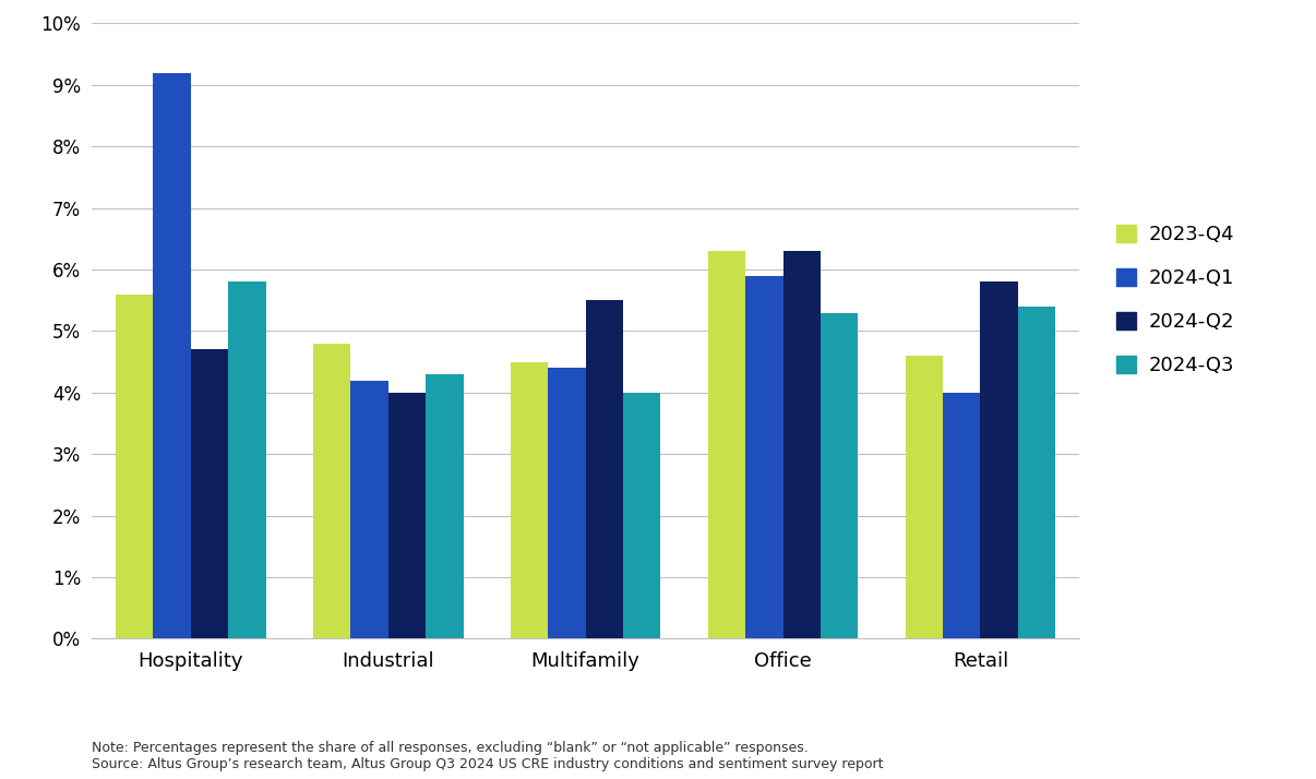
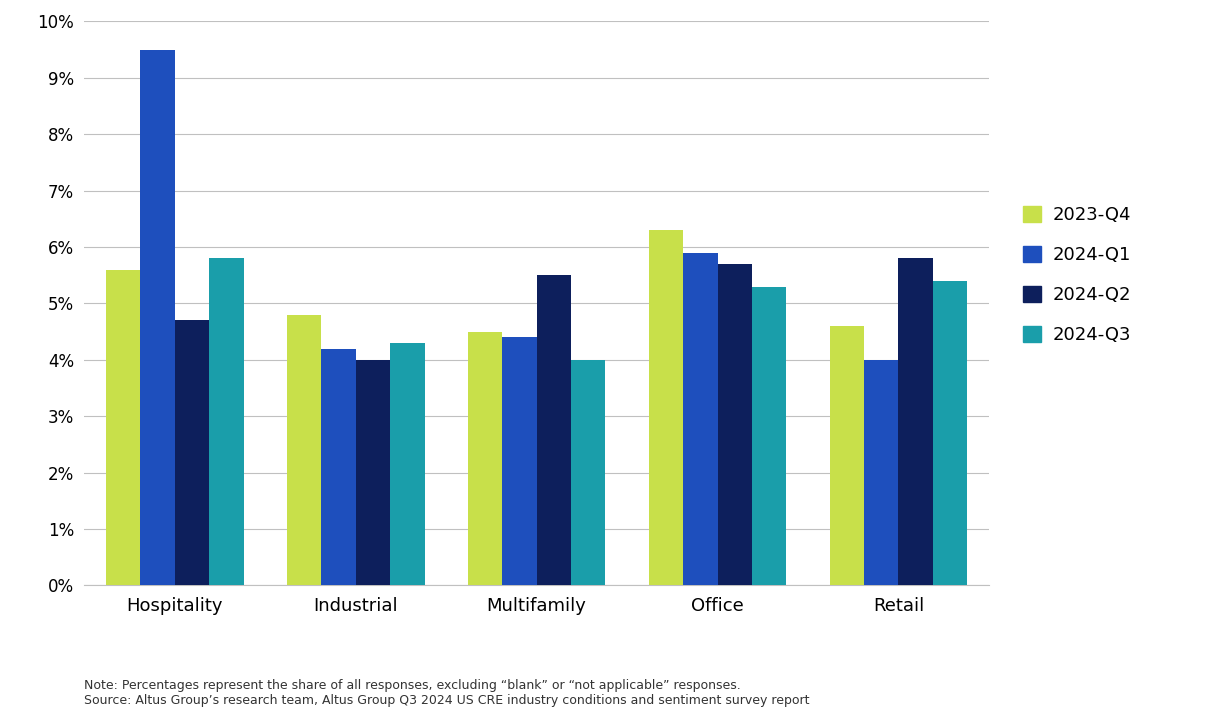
2024-Q1/Hospitality: 9.2% -> 9.5%
2024-Q2/Office: 6.3% -> 5.7%
